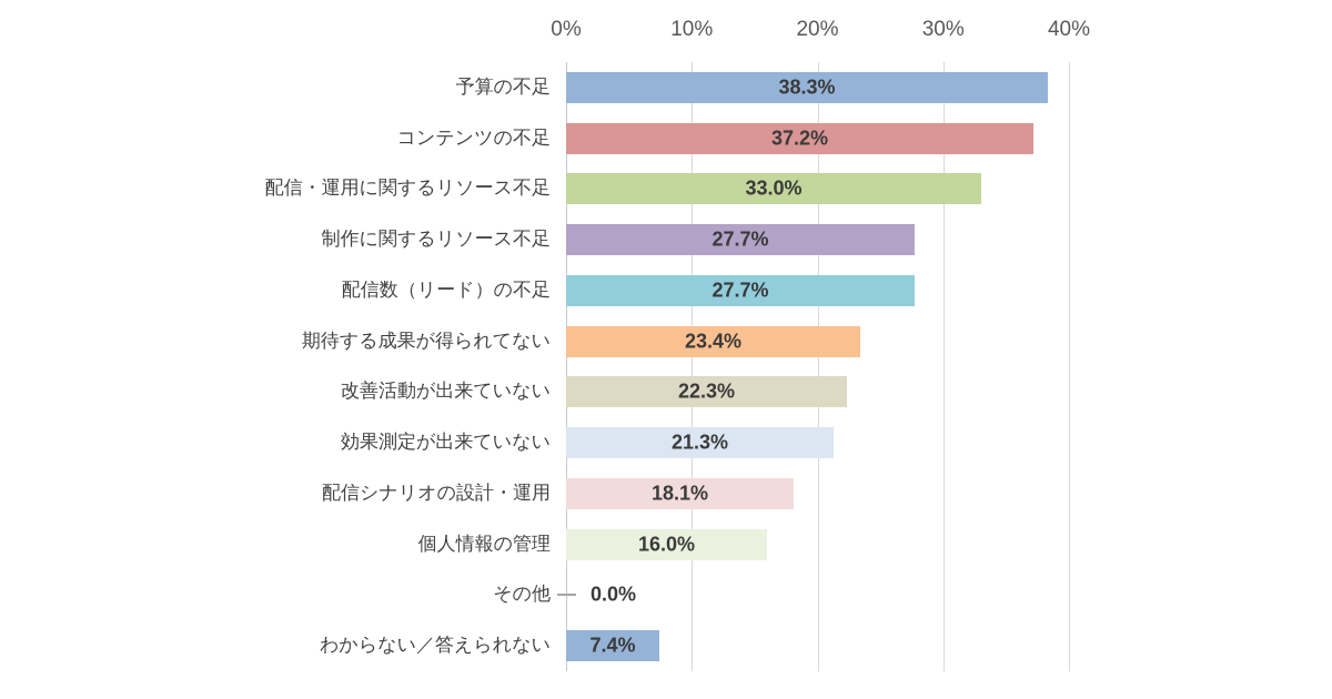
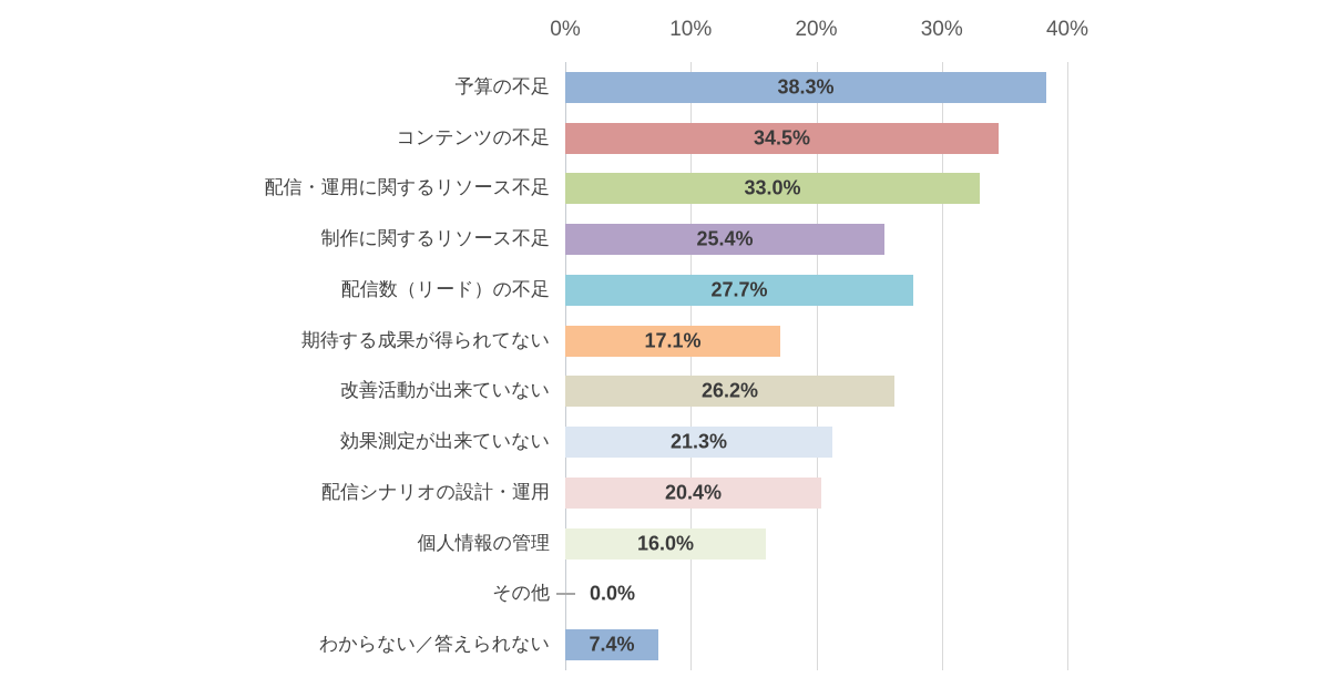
コンテンツの不足: 37.2% -> 34.5%
制作に関するリソース不足: 27.7% -> 25.4%
期待する成果が得られてない: 23.4% -> 17.1%
改善活動が出来ていない: 22.3% -> 26.2%
配信シナリオの設計・運用: 18.1% -> 20.4%
